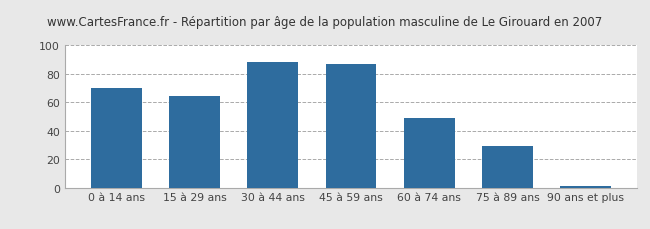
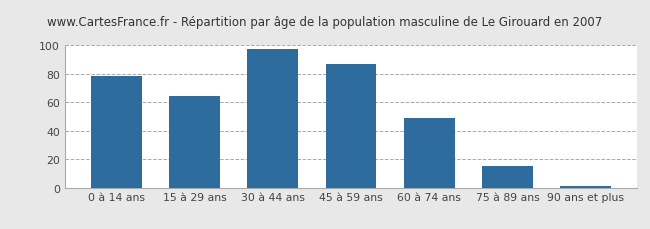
0 à 14 ans: 70 -> 78
30 à 44 ans: 88 -> 97
75 à 89 ans: 29 -> 15
